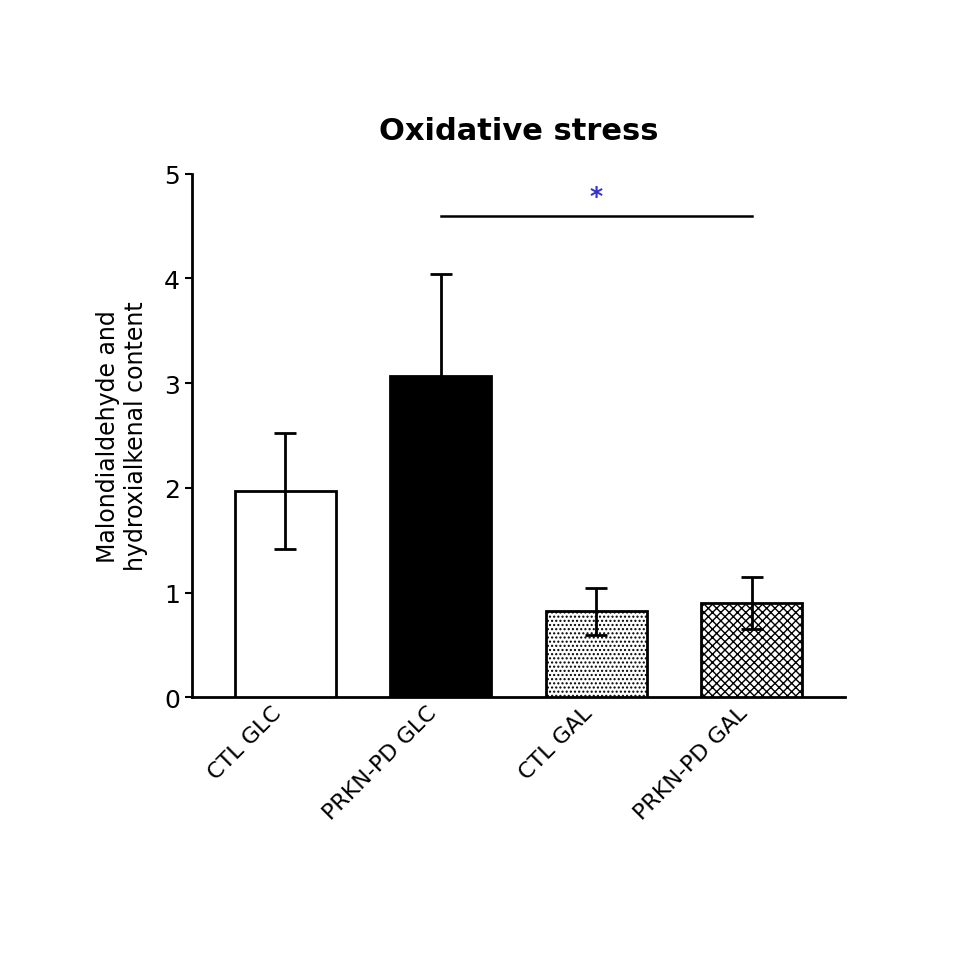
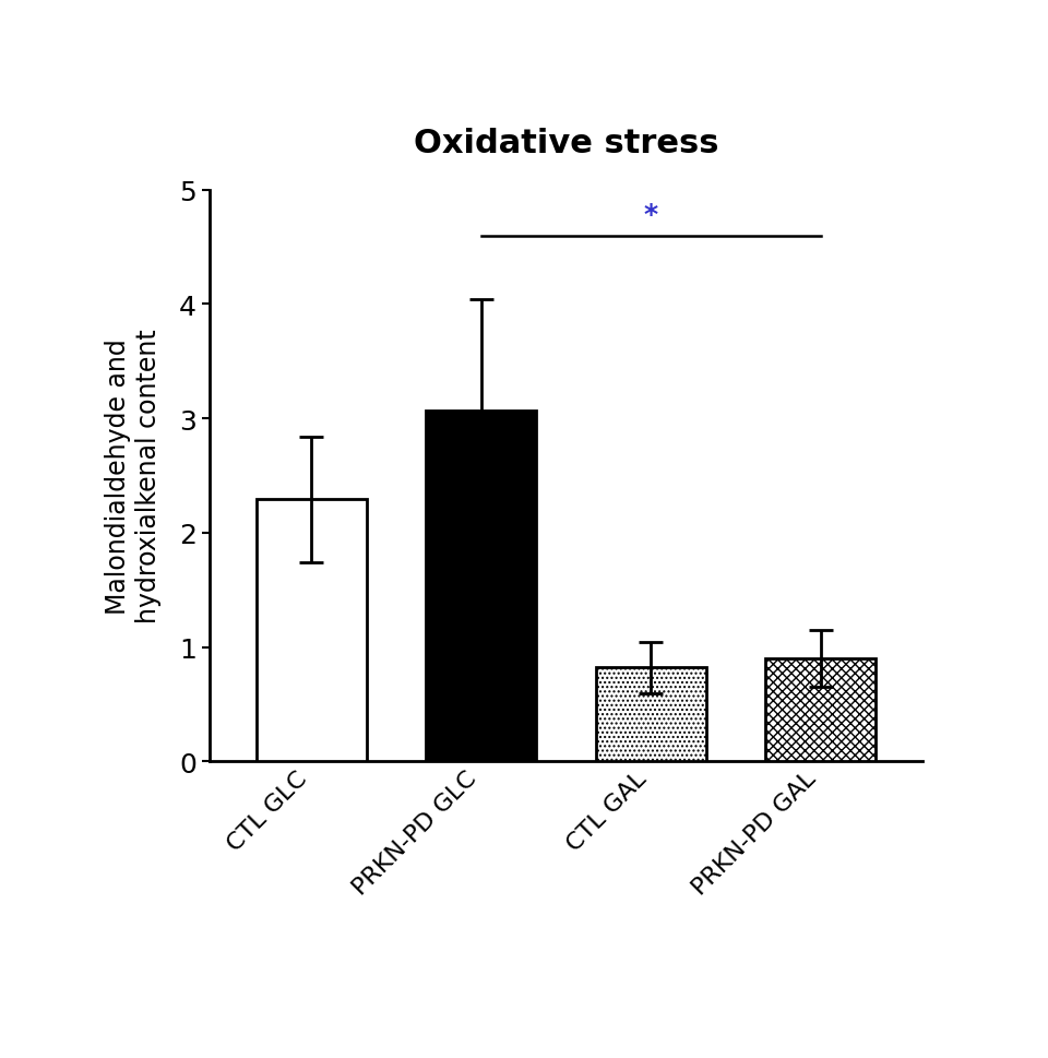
CTL GLC: 1.97 -> 2.29
